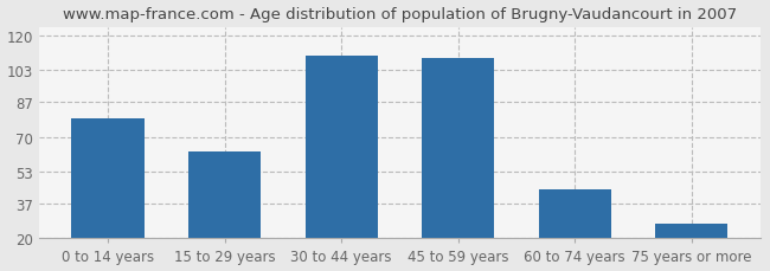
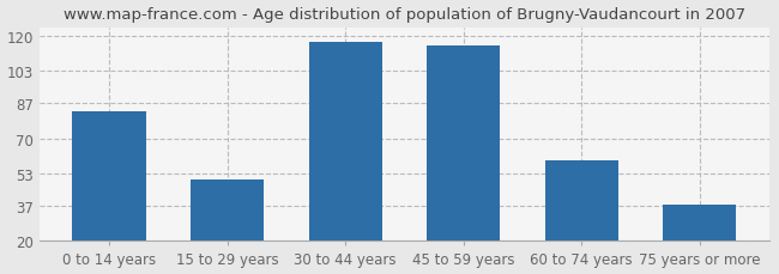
0 to 14 years: 79 -> 83
15 to 29 years: 63 -> 50
30 to 44 years: 110 -> 117
45 to 59 years: 109 -> 115
60 to 74 years: 44 -> 59
75 years or more: 27 -> 38
